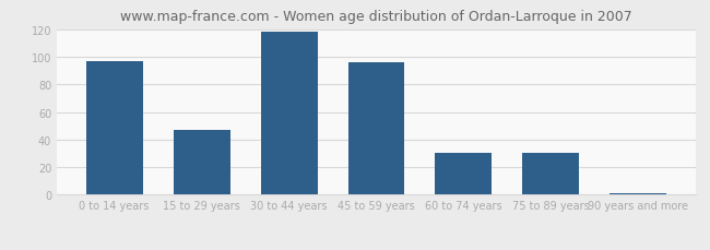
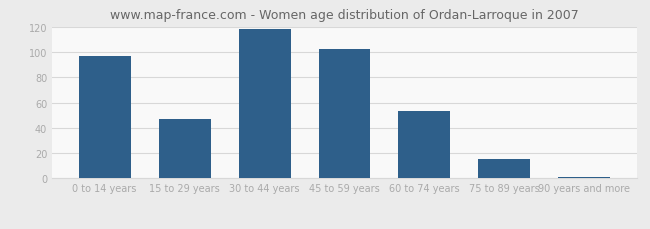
45 to 59 years: 96 -> 102
60 to 74 years: 30 -> 53
75 to 89 years: 30 -> 15
